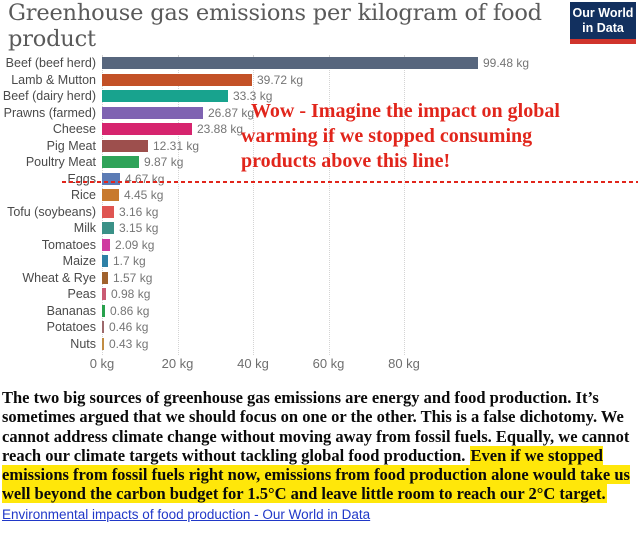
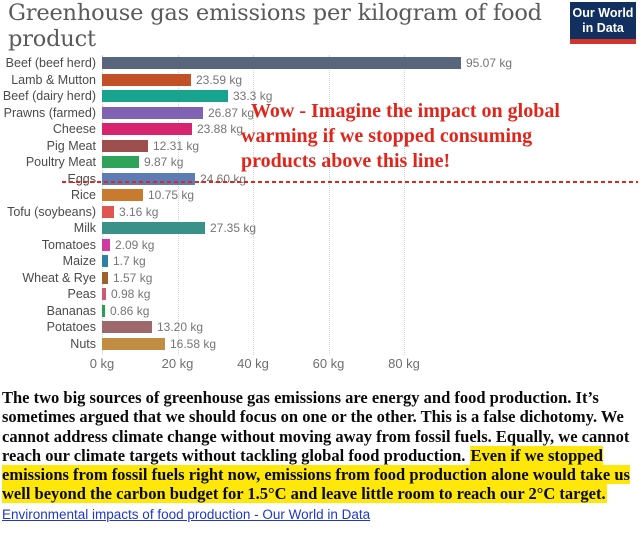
Beef (beef herd): 99.48 -> 95.07
Lamb & Mutton: 39.72 -> 23.59
Eggs: 4.67 -> 24.60
Rice: 4.45 -> 10.75
Milk: 3.15 -> 27.35
Potatoes: 0.46 -> 13.20
Nuts: 0.43 -> 16.58
